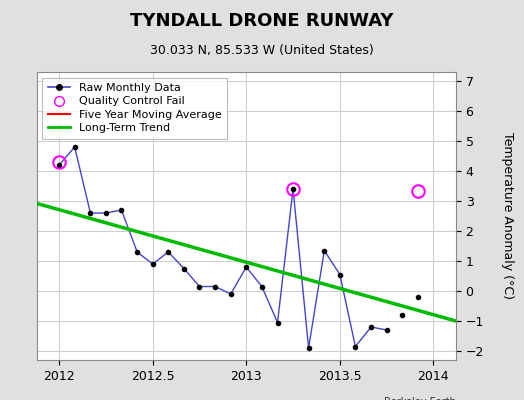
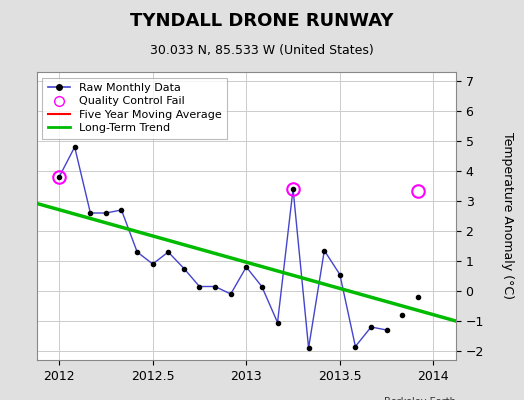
Raw Monthly Data/2012: 4.20 -> 3.80
Quality Control Fail/2012: 4.30 -> 3.80
